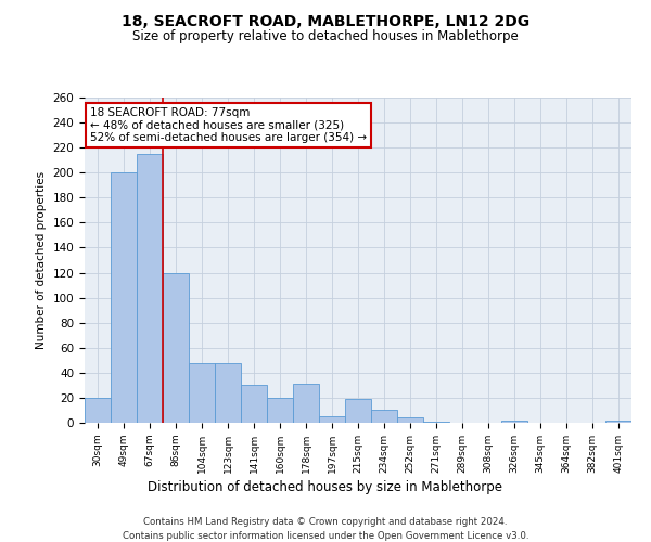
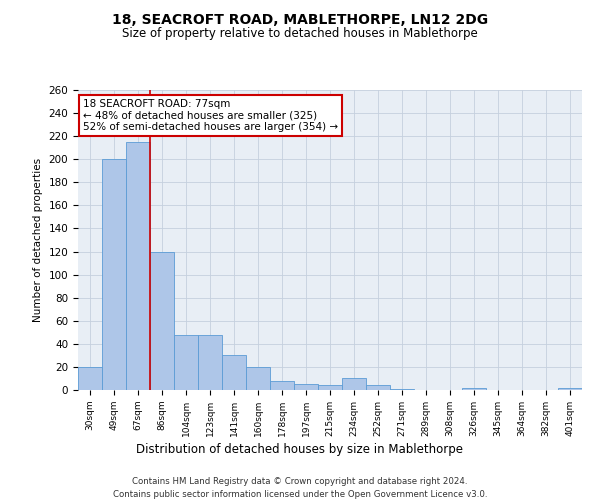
178sqm: 31 -> 8
215sqm: 19 -> 4
